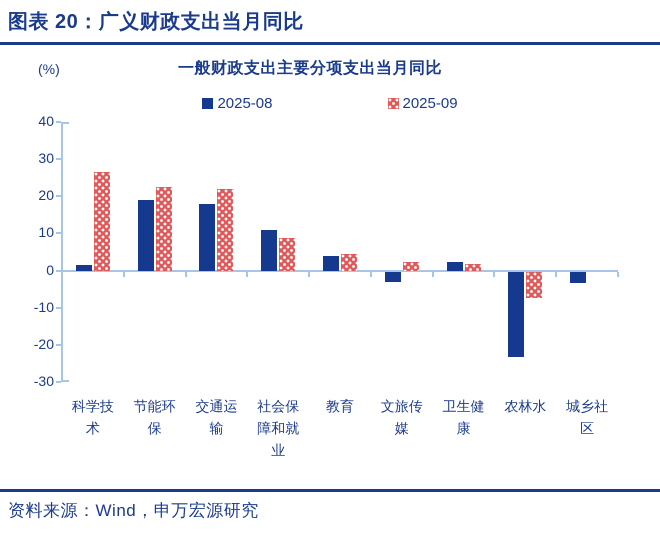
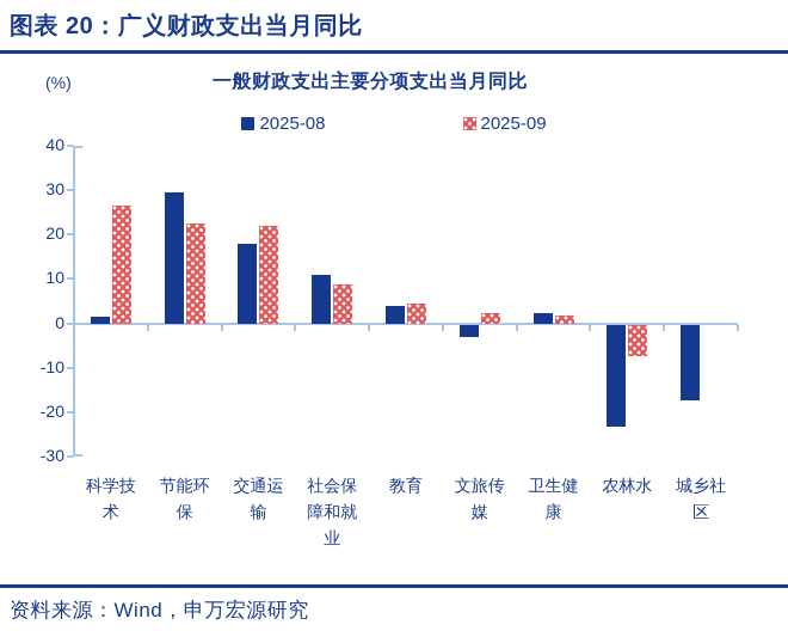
2025-08/节能环保: 19 -> 30
2025-08/城乡社区: -3 -> -17
